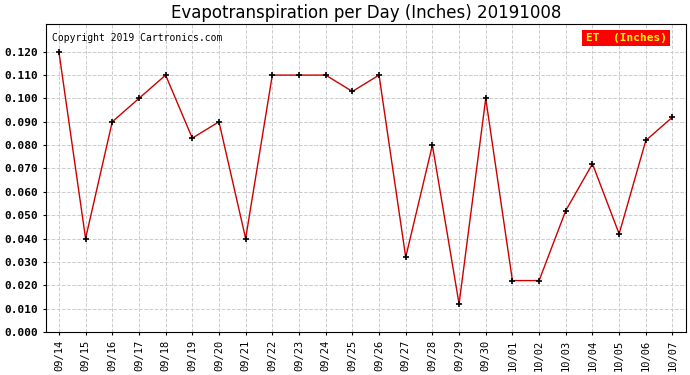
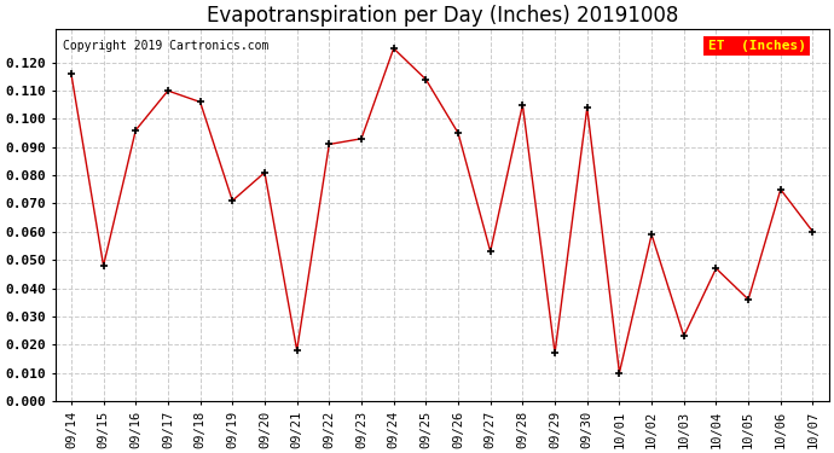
09/14: 0.120 -> 0.116
09/15: 0.040 -> 0.048
09/16: 0.090 -> 0.096
09/17: 0.100 -> 0.110
09/18: 0.110 -> 0.106
09/19: 0.083 -> 0.071
09/20: 0.090 -> 0.081
09/21: 0.040 -> 0.018
09/22: 0.110 -> 0.091
09/23: 0.110 -> 0.093
09/24: 0.110 -> 0.125
09/25: 0.103 -> 0.114
09/26: 0.110 -> 0.095
09/27: 0.032 -> 0.053
09/28: 0.080 -> 0.105
09/29: 0.012 -> 0.017
09/30: 0.100 -> 0.104
10/01: 0.022 -> 0.010
10/02: 0.022 -> 0.059
10/03: 0.052 -> 0.023
10/04: 0.072 -> 0.047
10/05: 0.042 -> 0.036
10/06: 0.082 -> 0.075
10/07: 0.092 -> 0.060
